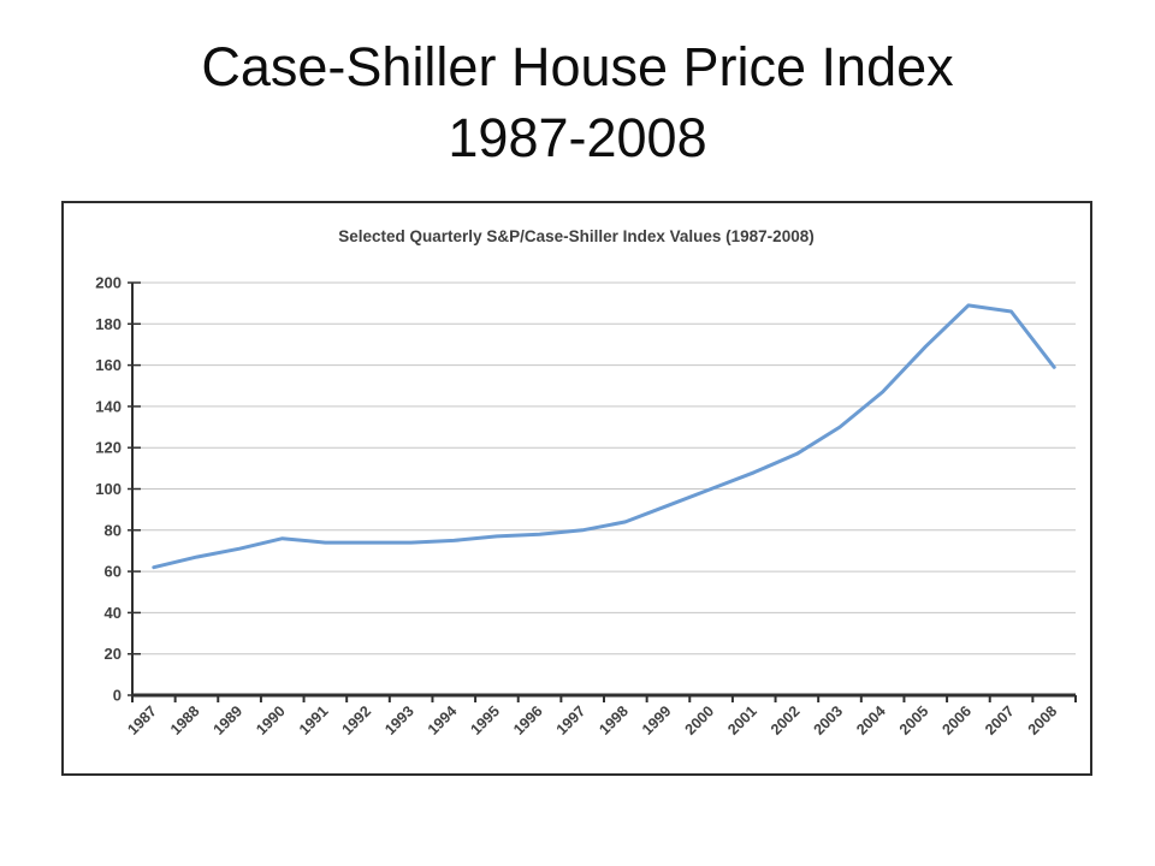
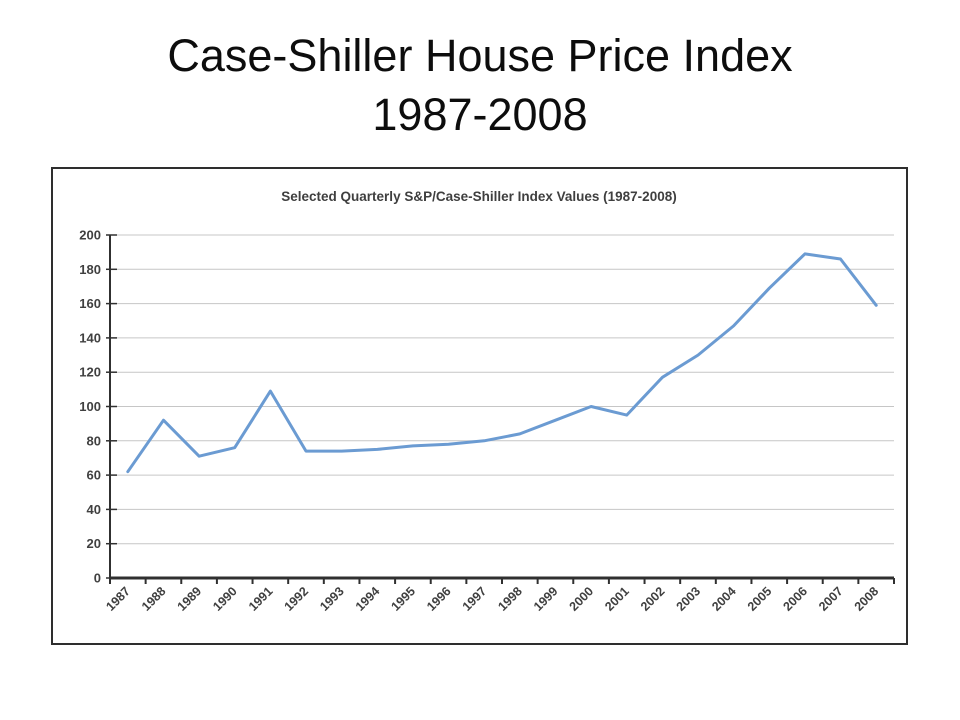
1988: 67 -> 92
1991: 74 -> 109
2001: 108 -> 95
